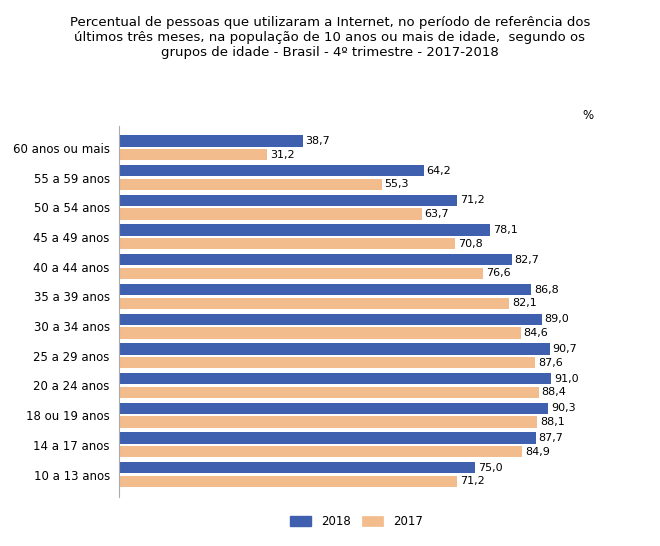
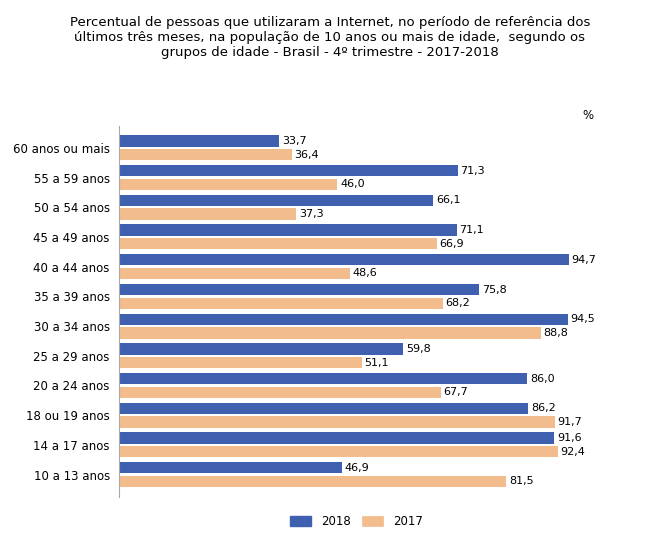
2018/60 anos ou mais: 38,7 -> 33,7
2017/60 anos ou mais: 31,2 -> 36,4
2018/55 a 59 anos: 64,2 -> 71,3
2017/55 a 59 anos: 55,3 -> 46,0
2018/50 a 54 anos: 71,2 -> 66,1
2017/50 a 54 anos: 63,7 -> 37,3
2018/45 a 49 anos: 78,1 -> 71,1
2017/45 a 49 anos: 70,8 -> 66,9
2018/40 a 44 anos: 82,7 -> 94,7
2017/40 a 44 anos: 76,6 -> 48,6
2018/35 a 39 anos: 86,8 -> 75,8
2017/35 a 39 anos: 82,1 -> 68,2
2018/30 a 34 anos: 89,0 -> 94,5
2017/30 a 34 anos: 84,6 -> 88,8
2018/25 a 29 anos: 90,7 -> 59,8
2017/25 a 29 anos: 87,6 -> 51,1
2018/20 a 24 anos: 91,0 -> 86,0
2017/20 a 24 anos: 88,4 -> 67,7
2018/18 ou 19 anos: 90,3 -> 86,2
2017/18 ou 19 anos: 88,1 -> 91,7
2018/14 a 17 anos: 87,7 -> 91,6
2017/14 a 17 anos: 84,9 -> 92,4
2018/10 a 13 anos: 75,0 -> 46,9
2017/10 a 13 anos: 71,2 -> 81,5
